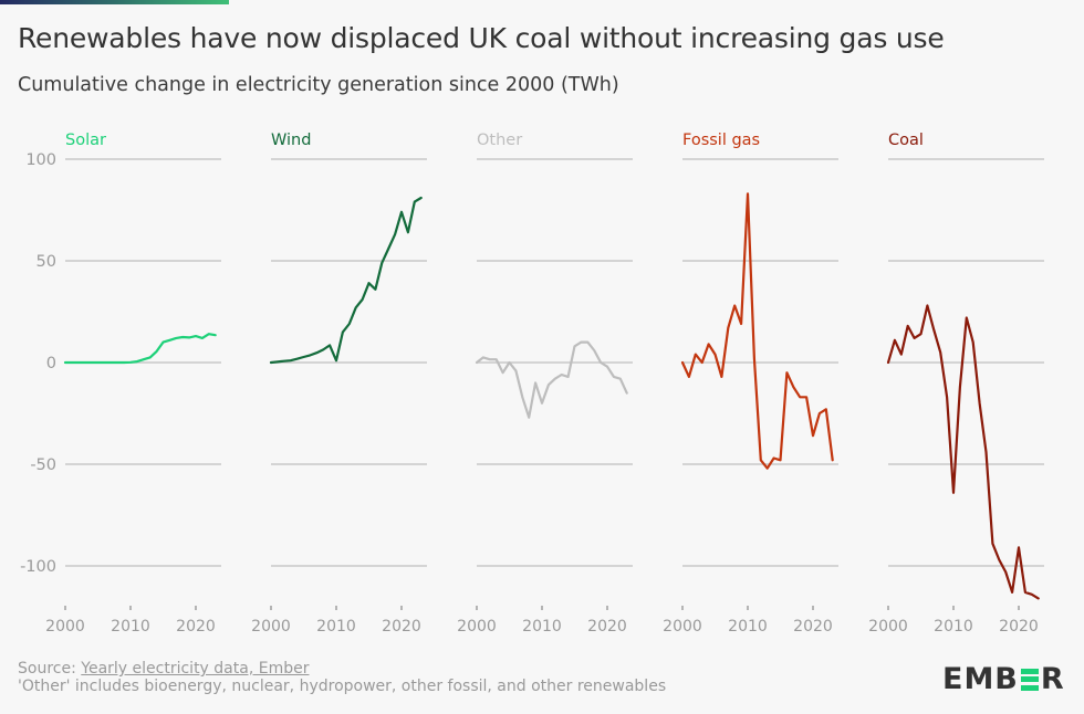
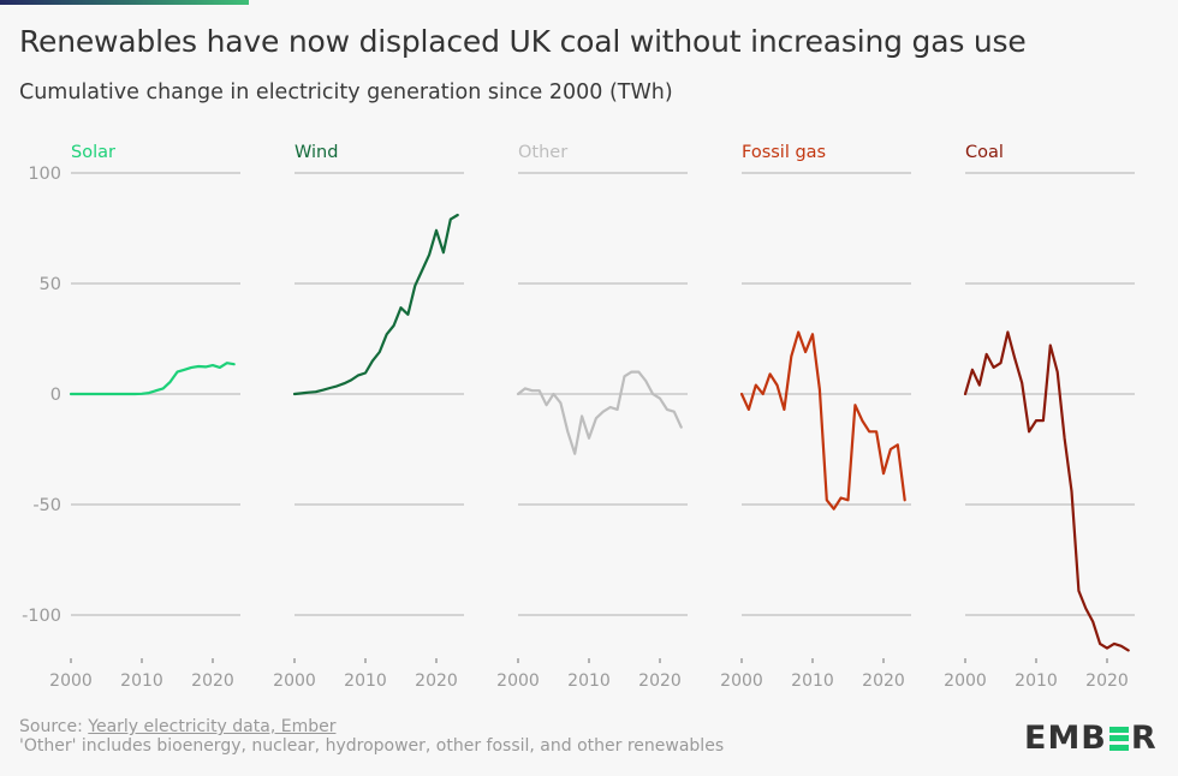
Wind/2010: 1 -> 10
Fossil gas/2010: 83 -> 27
Coal/2010: -64 -> -12
Coal/2020: -91 -> -115
